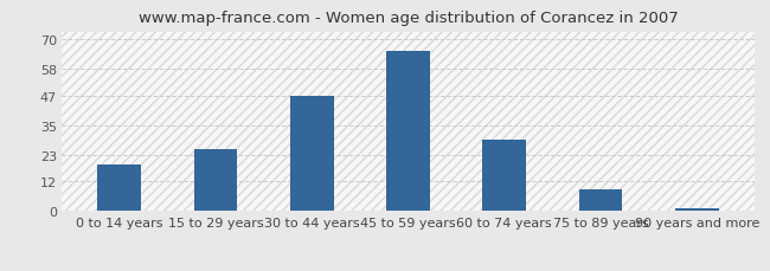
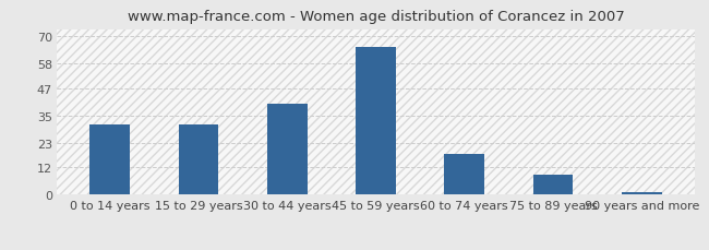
0 to 14 years: 19 -> 31
15 to 29 years: 25 -> 31
30 to 44 years: 47 -> 40
60 to 74 years: 29 -> 18
